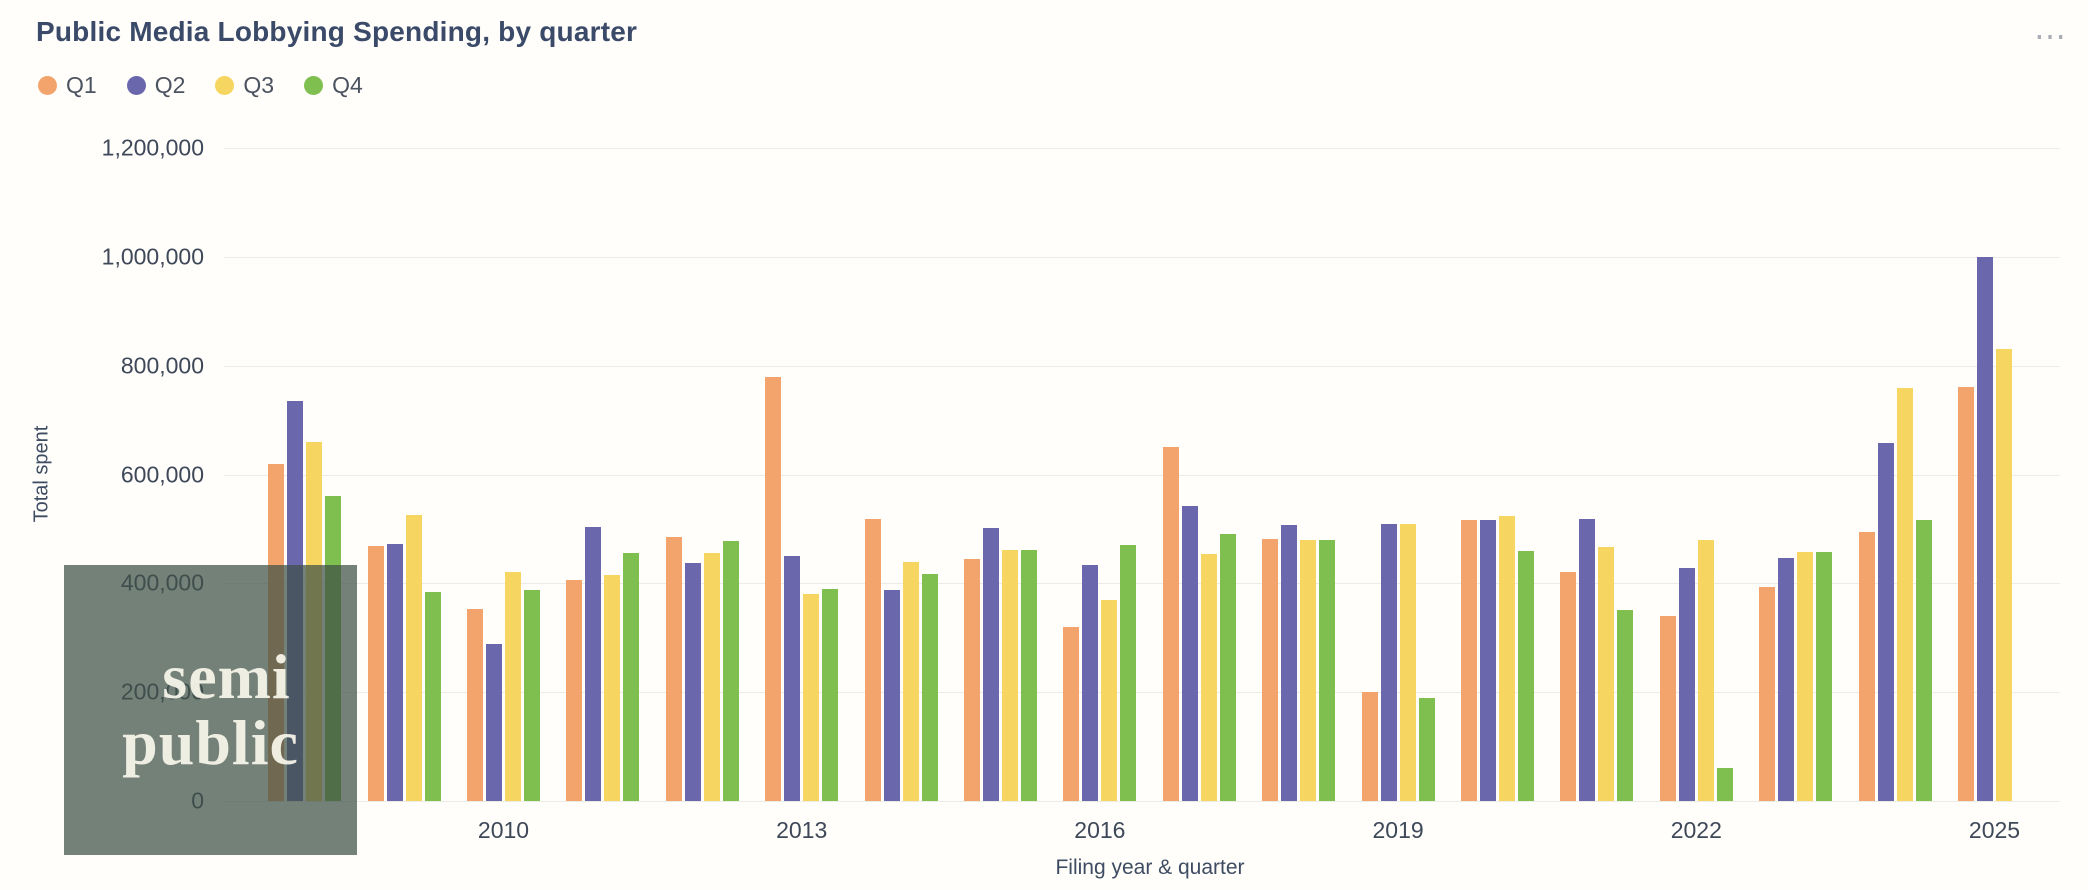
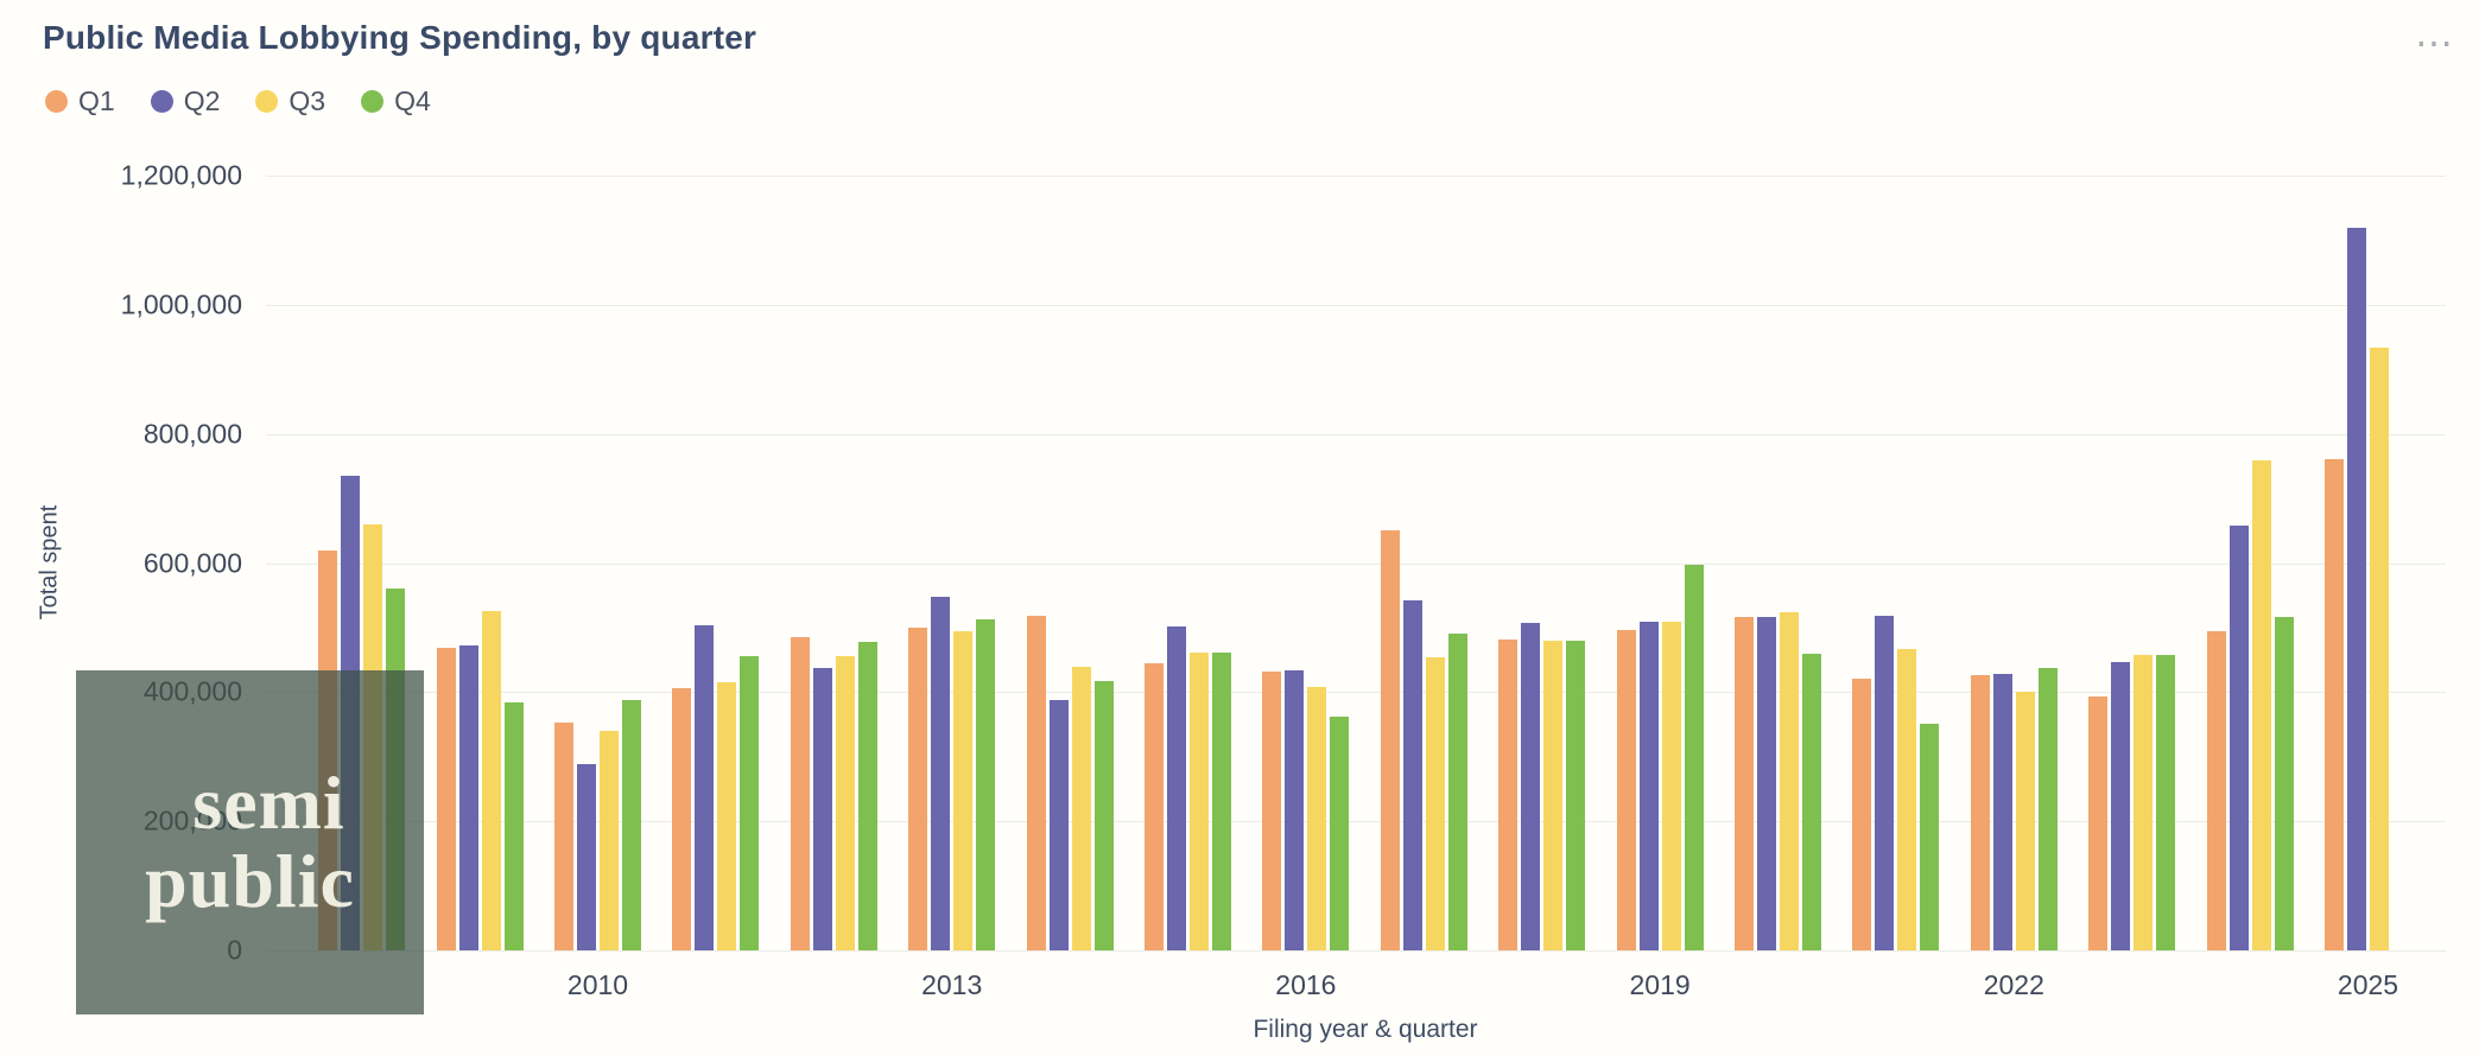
Q3/2010: 420000 -> 340000
Q1/2013: 780000 -> 500000
Q2/2013: 450000 -> 550000
Q3/2013: 380000 -> 490000
Q4/2013: 390000 -> 510000
Q1/2016: 320000 -> 430000
Q3/2016: 370000 -> 410000
Q4/2016: 470000 -> 360000
Q1/2019: 200000 -> 500000
Q4/2019: 190000 -> 600000
Q1/2022: 340000 -> 430000
Q3/2022: 480000 -> 400000
Q4/2022: 60000 -> 440000
Q2/2025: 1000000 -> 1120000
Q3/2025: 830000 -> 930000
